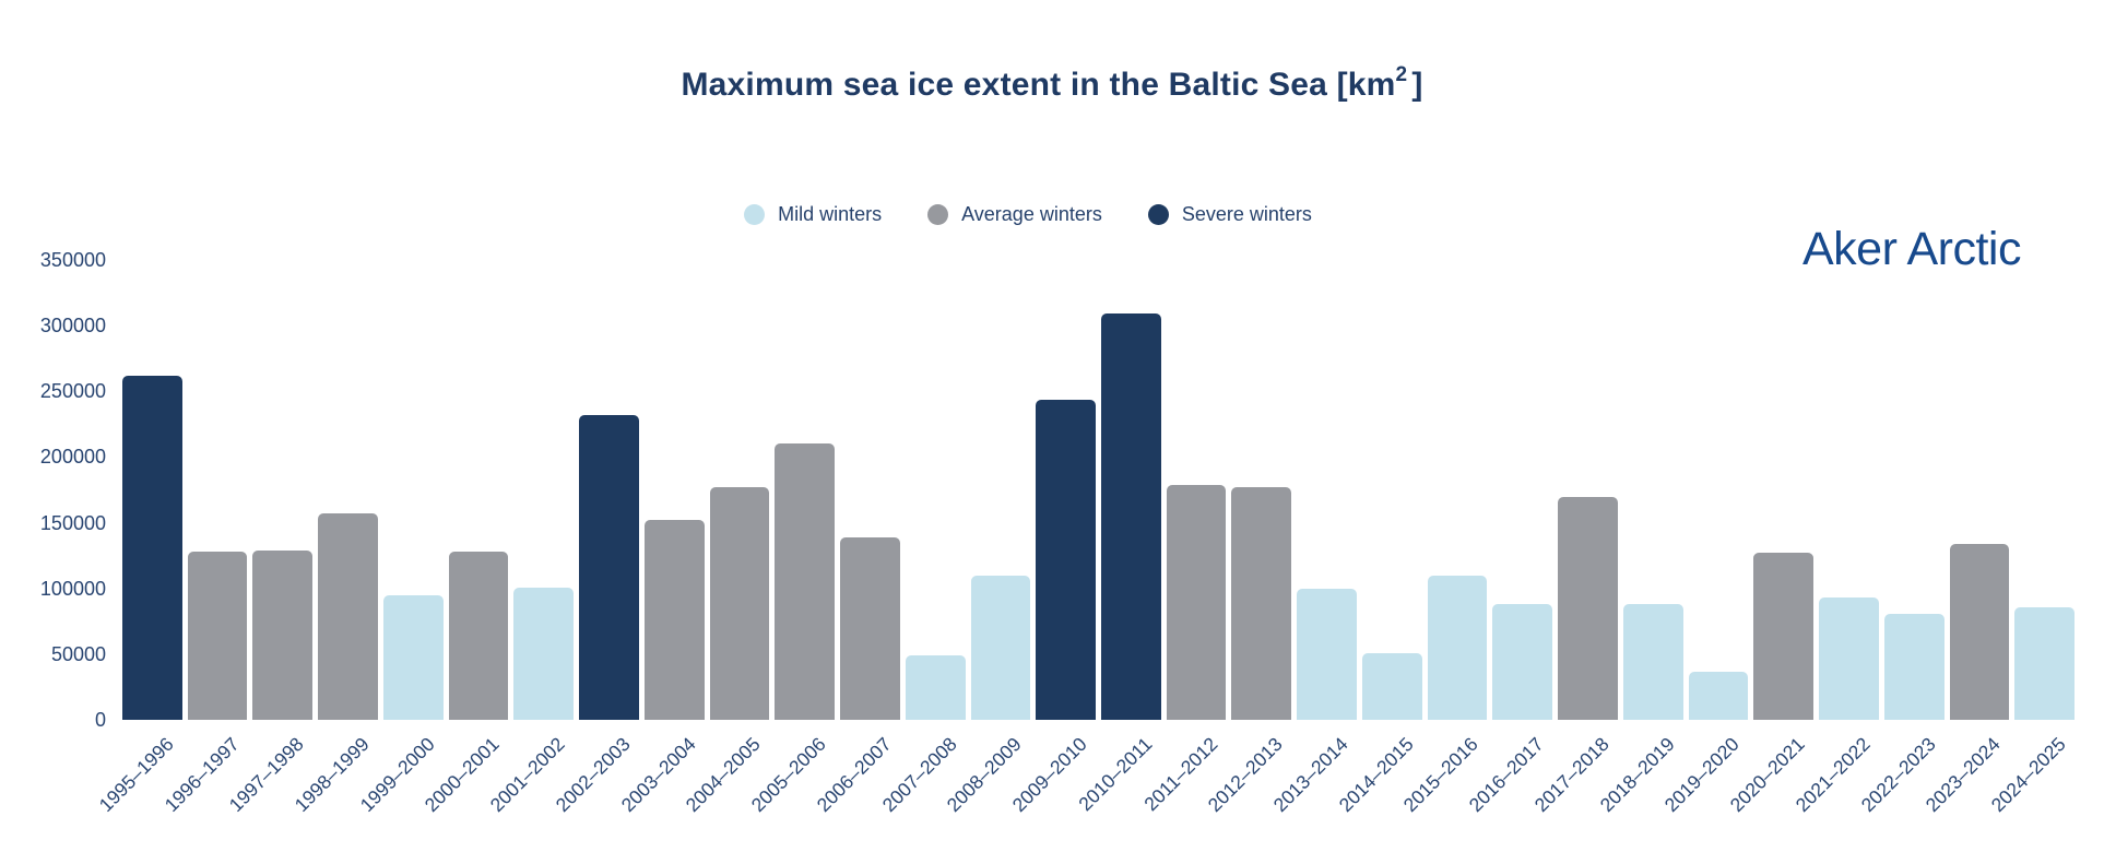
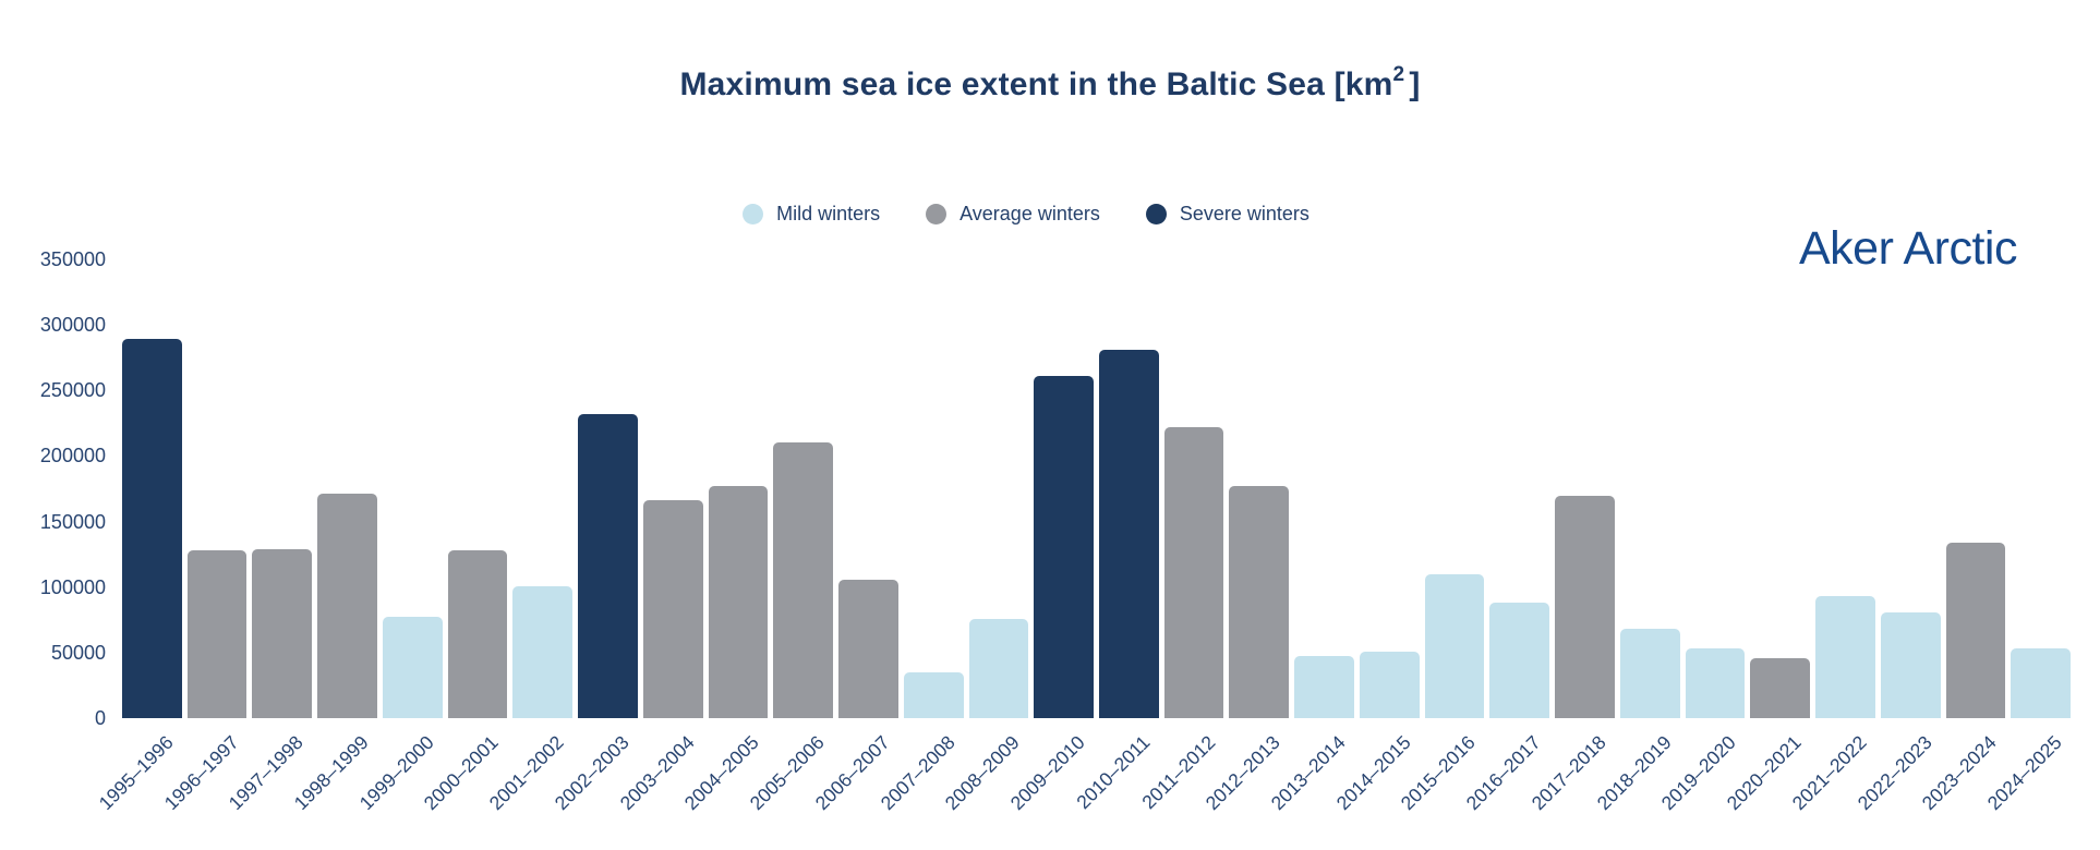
1995–1996: 262000 -> 289000
1998–1999: 157000 -> 171000
1999–2000: 95000 -> 77000
2003–2004: 152000 -> 166000
2006–2007: 139000 -> 106000
2007–2008: 49000 -> 35000
2008–2009: 110000 -> 76000
2009–2010: 244000 -> 261000
2010–2011: 309000 -> 281000
2011–2012: 179000 -> 222000
2013–2014: 100000 -> 47000
2018–2019: 88000 -> 68000
2019–2020: 37000 -> 53000
2020–2021: 127000 -> 46000
2024–2025: 86000 -> 53000
